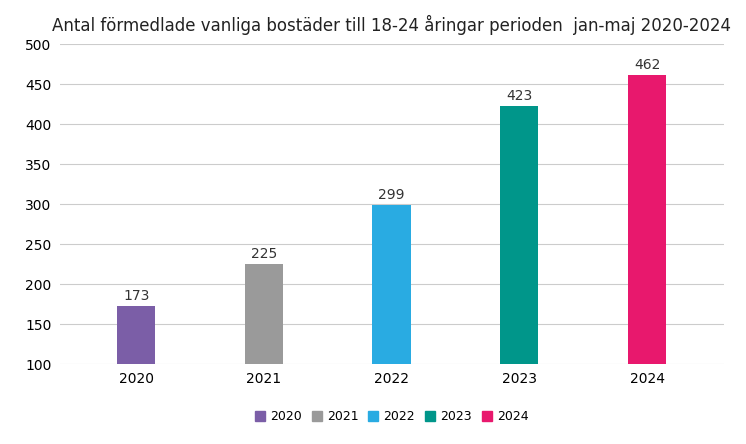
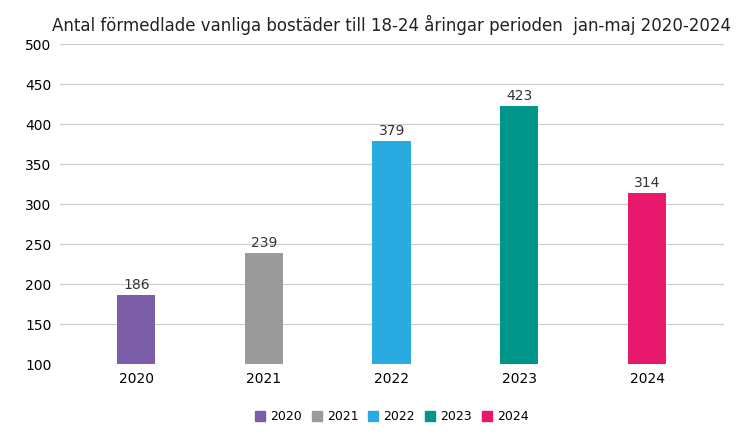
2020: 173 -> 186
2021: 225 -> 239
2022: 299 -> 379
2024: 462 -> 314
